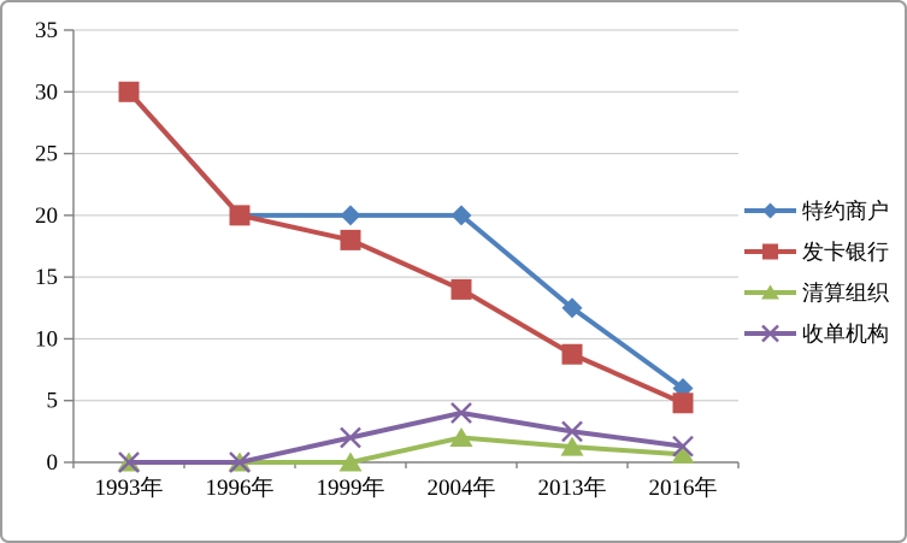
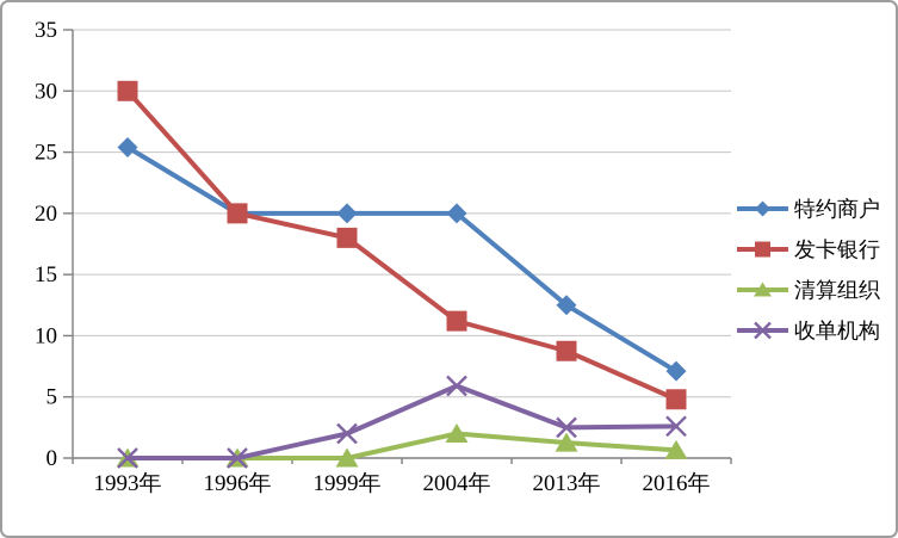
特约商户/1993年: 30.0 -> 25.4
发卡银行/2004年: 14.0 -> 11.2
收单机构/2004年: 4.0 -> 5.9
特约商户/2016年: 6.0 -> 7.1
收单机构/2016年: 1.3 -> 2.6
